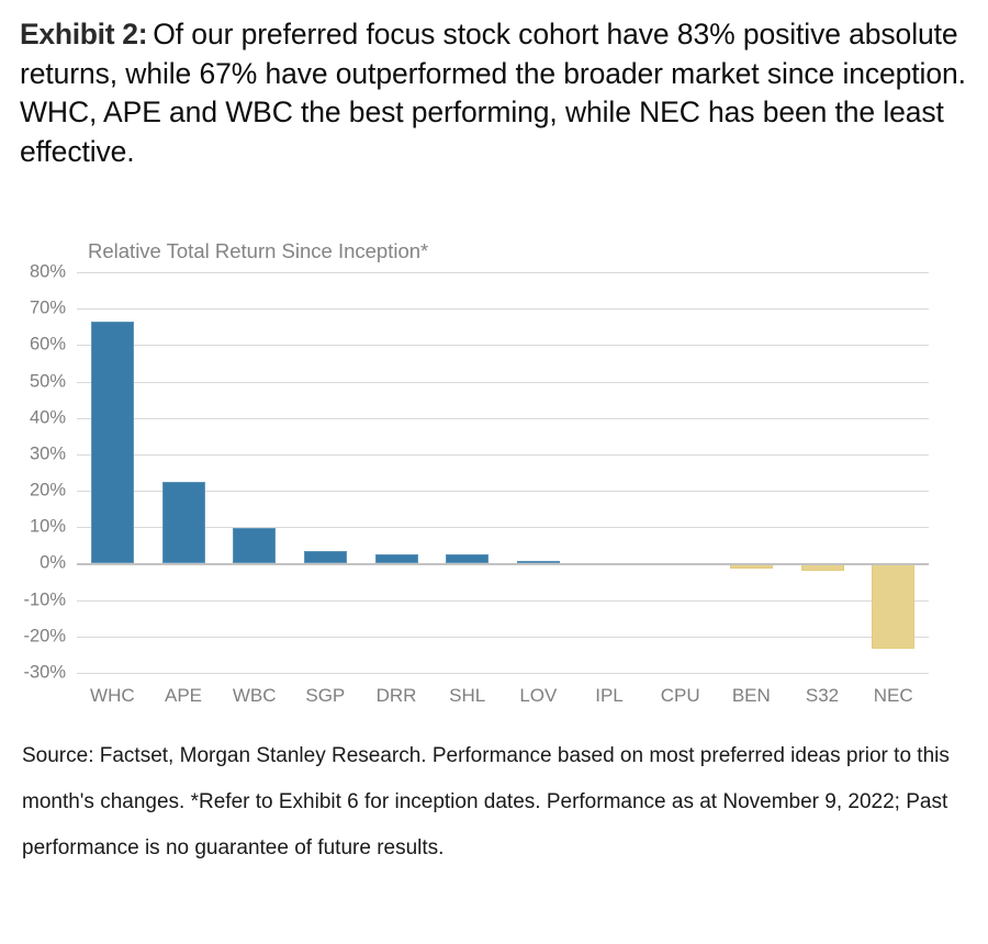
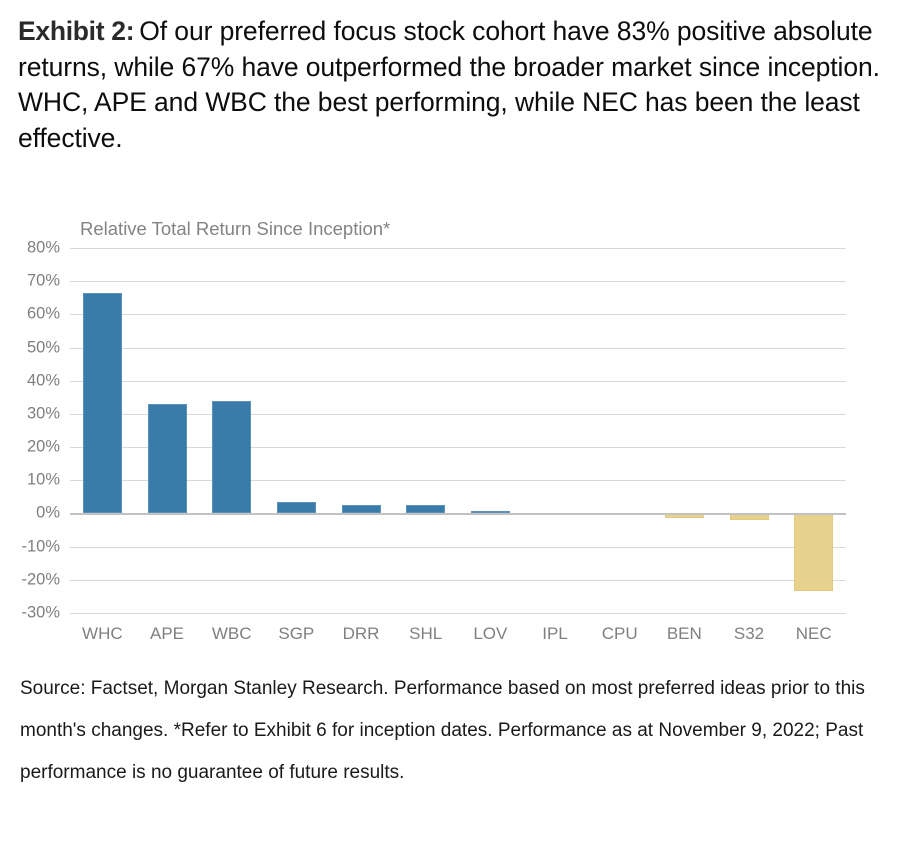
APE: 22% -> 33%
WBC: 10% -> 34%
